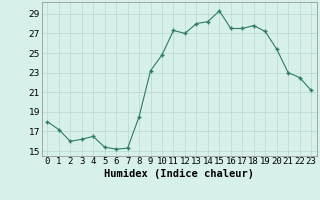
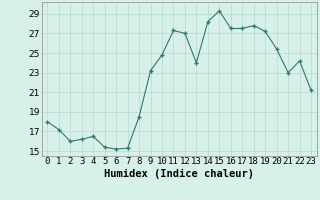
13: 28.0 -> 24.0
22: 22.5 -> 24.2
